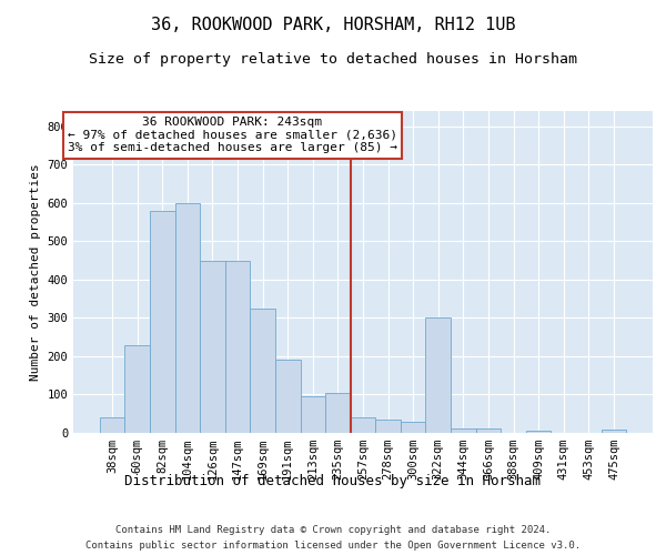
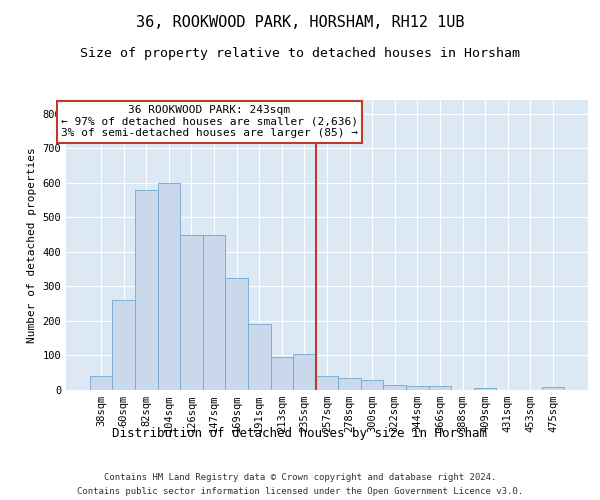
60sqm: 230 -> 260
322sqm: 300 -> 15
